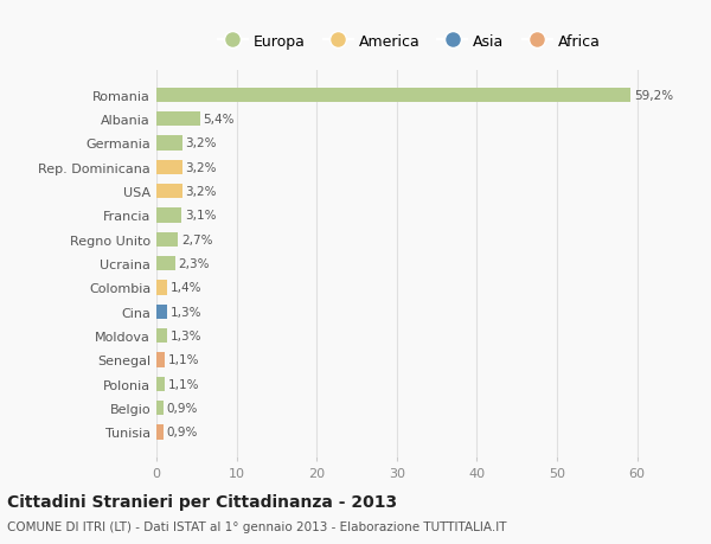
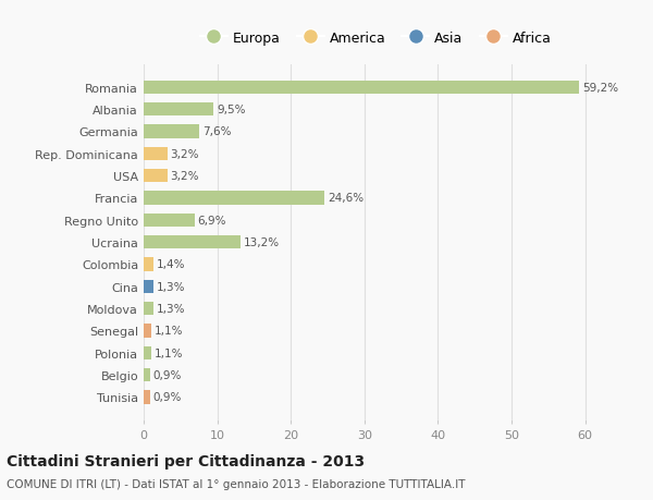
Albania: 5,4% -> 9,5%
Germania: 3,2% -> 7,6%
Francia: 3,1% -> 24,6%
Regno Unito: 2,7% -> 6,9%
Ucraina: 2,3% -> 13,2%
